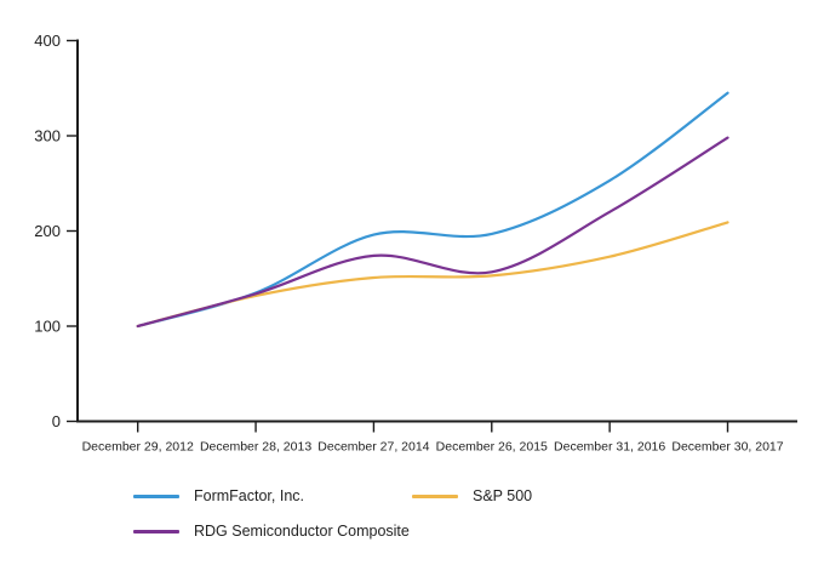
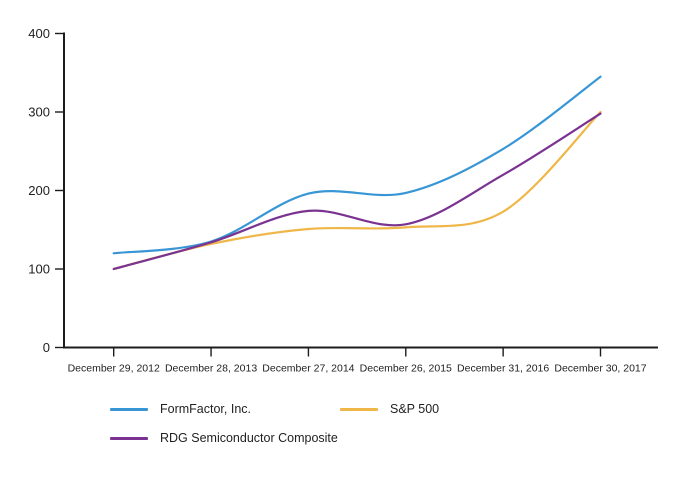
FormFactor, Inc./December 29, 2012: 100 -> 120
S&P 500/December 30, 2017: 210 -> 300
